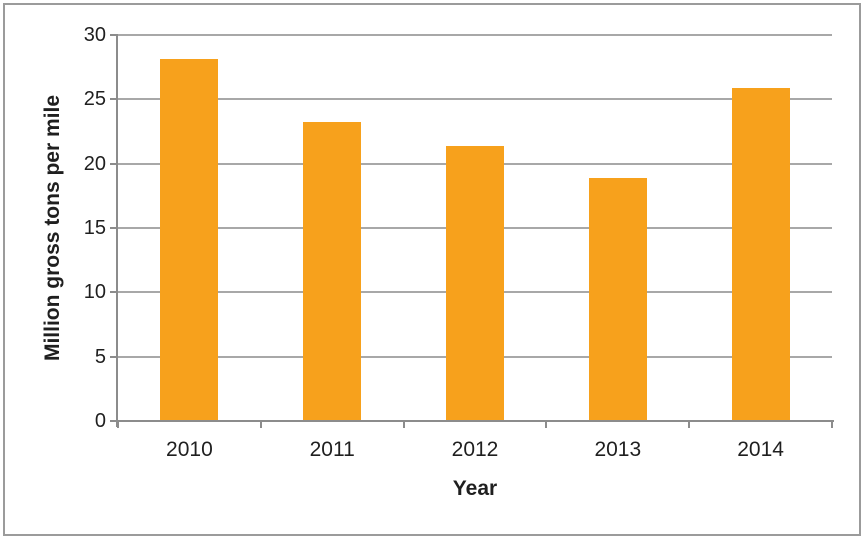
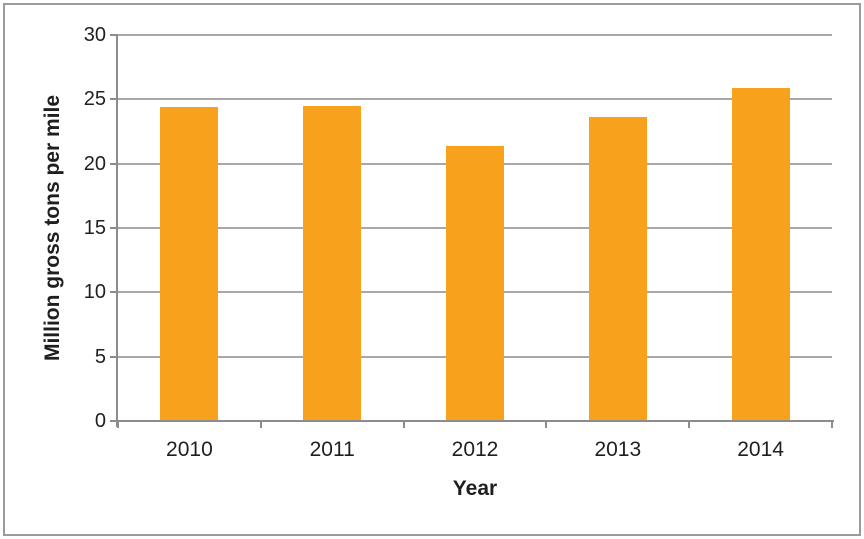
2010: 28.1 -> 24.4
2011: 23.2 -> 24.5
2013: 18.9 -> 23.6
